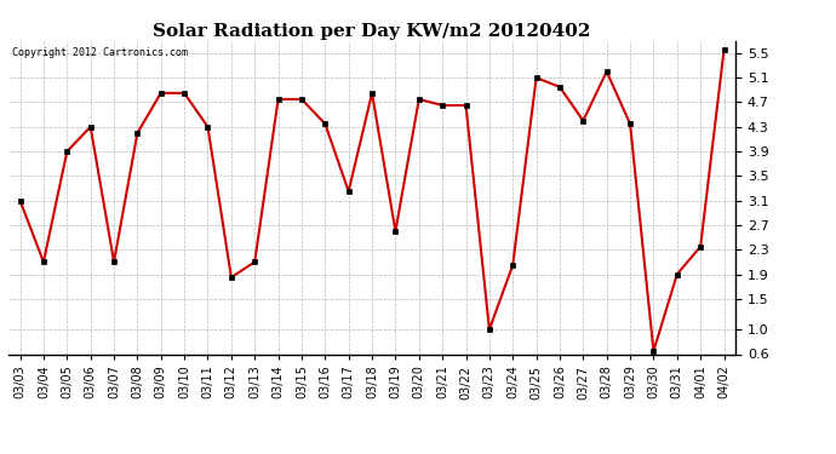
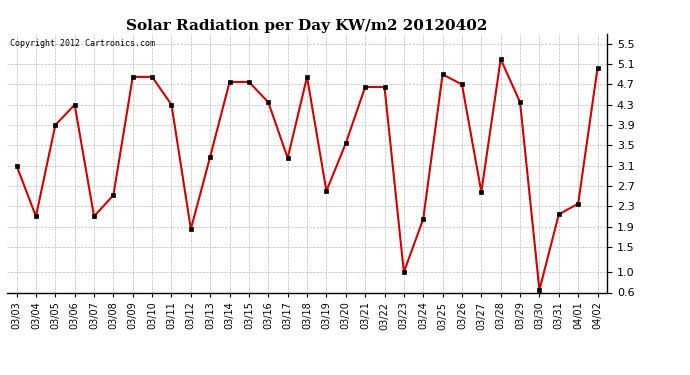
03/08: 4.20 -> 2.52
03/13: 2.10 -> 3.28
03/20: 4.75 -> 3.54
03/25: 5.10 -> 4.90
03/26: 4.95 -> 4.70
03/27: 4.40 -> 2.58
03/31: 1.90 -> 2.14
04/02: 5.55 -> 5.02
